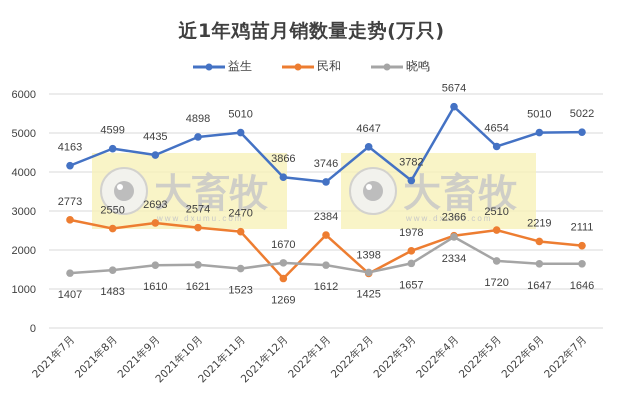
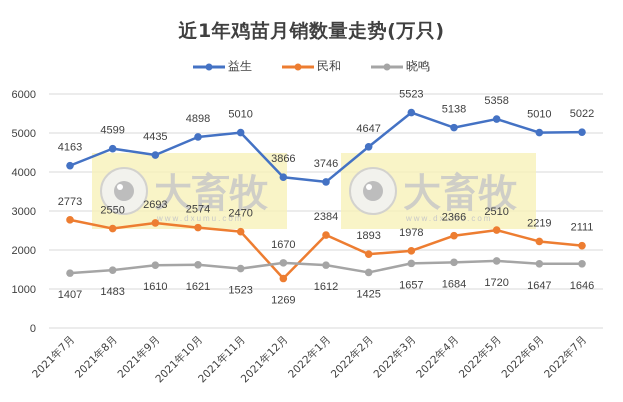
民和/2022年2月: 1398 -> 1893
益生/2022年3月: 3782 -> 5523
益生/2022年4月: 5674 -> 5138
晓鸣/2022年4月: 2334 -> 1684
益生/2022年5月: 4654 -> 5358
